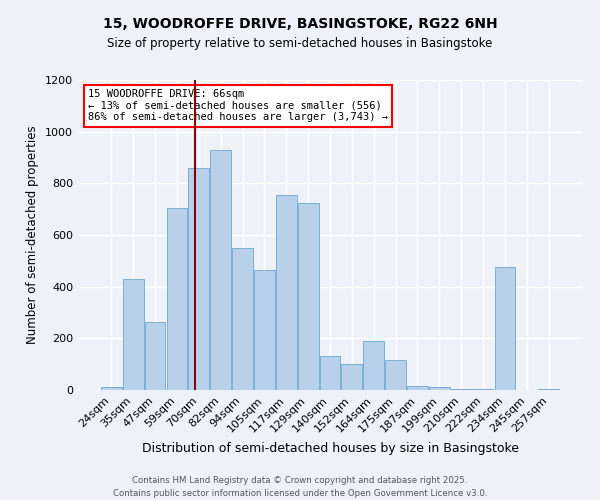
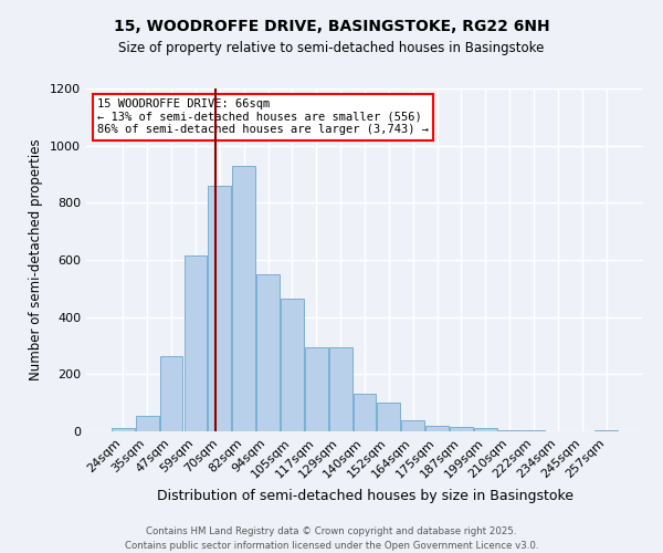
35sqm: 430 -> 55
59sqm: 705 -> 615
117sqm: 755 -> 295
129sqm: 725 -> 295
164sqm: 190 -> 40
175sqm: 115 -> 20
234sqm: 475 -> 1
